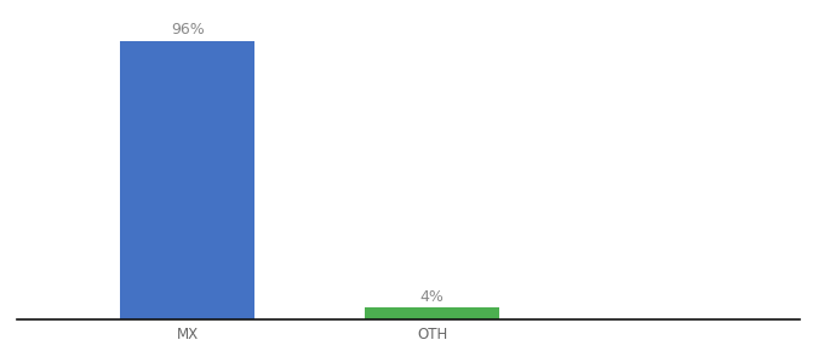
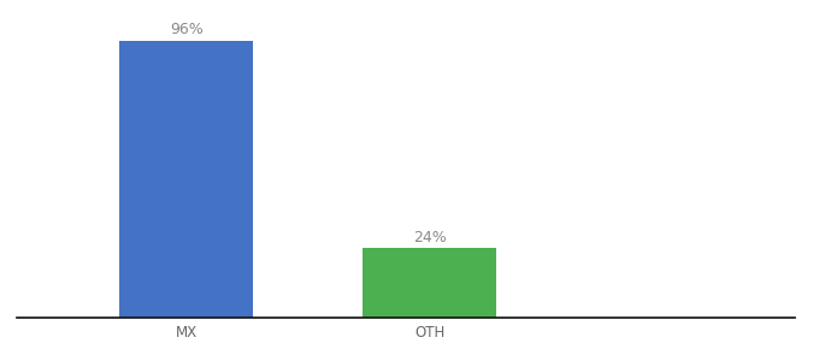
OTH: 4% -> 24%
